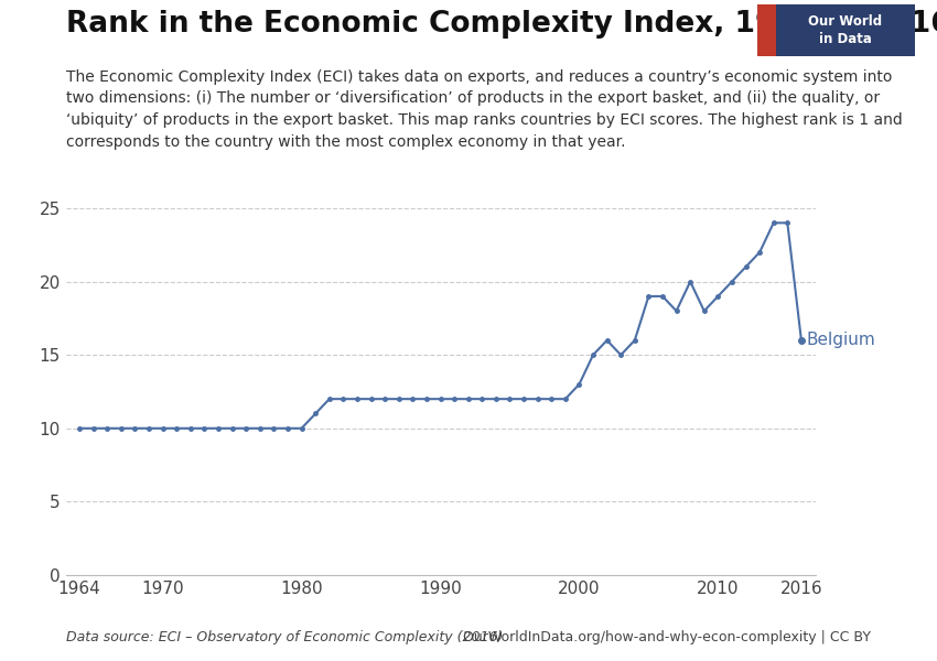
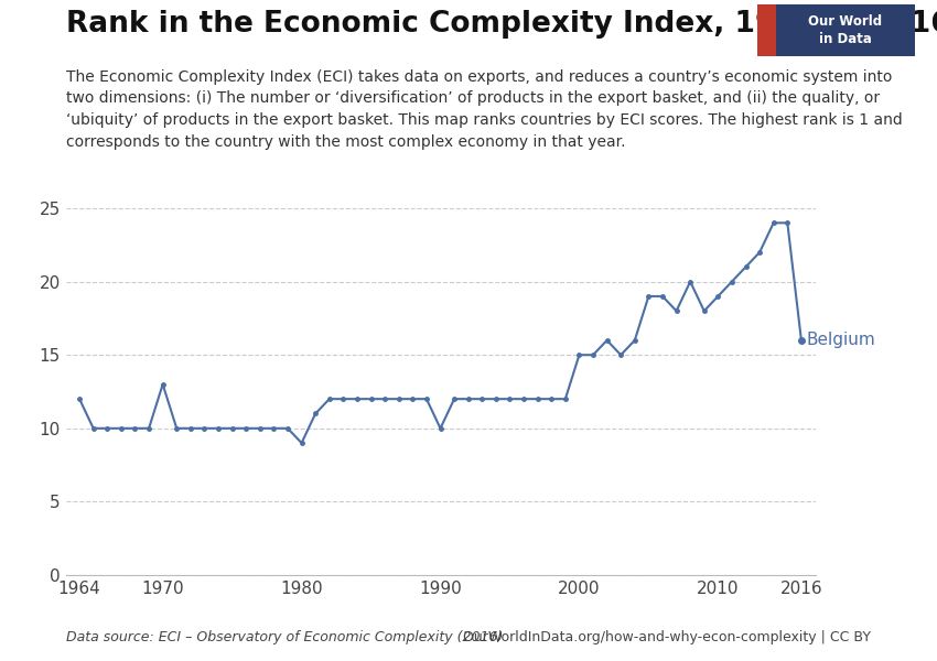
1964: 10 -> 12
1970: 10 -> 13
1980: 10 -> 9
1990: 12 -> 10
2000: 13 -> 15
